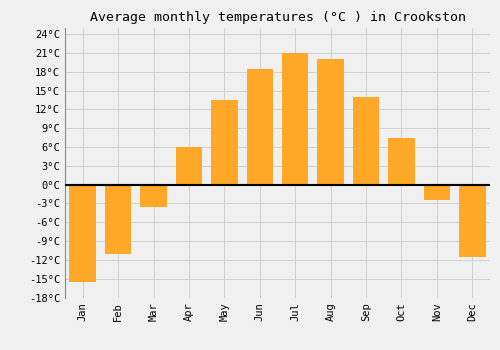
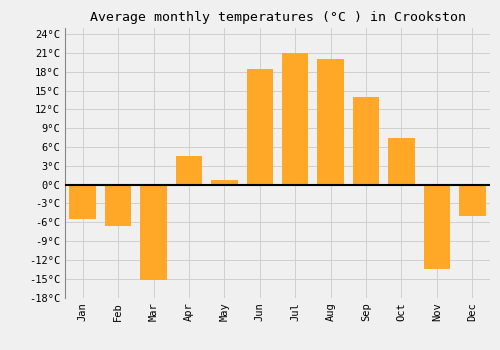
Jan: -15.5°C -> -5.4°C
Feb: -11.0°C -> -6.6°C
Mar: -3.5°C -> -15.2°C
Apr: 6.0°C -> 4.6°C
May: 13.5°C -> 0.8°C
Nov: -2.5°C -> -13.4°C
Dec: -11.5°C -> -5.0°C
